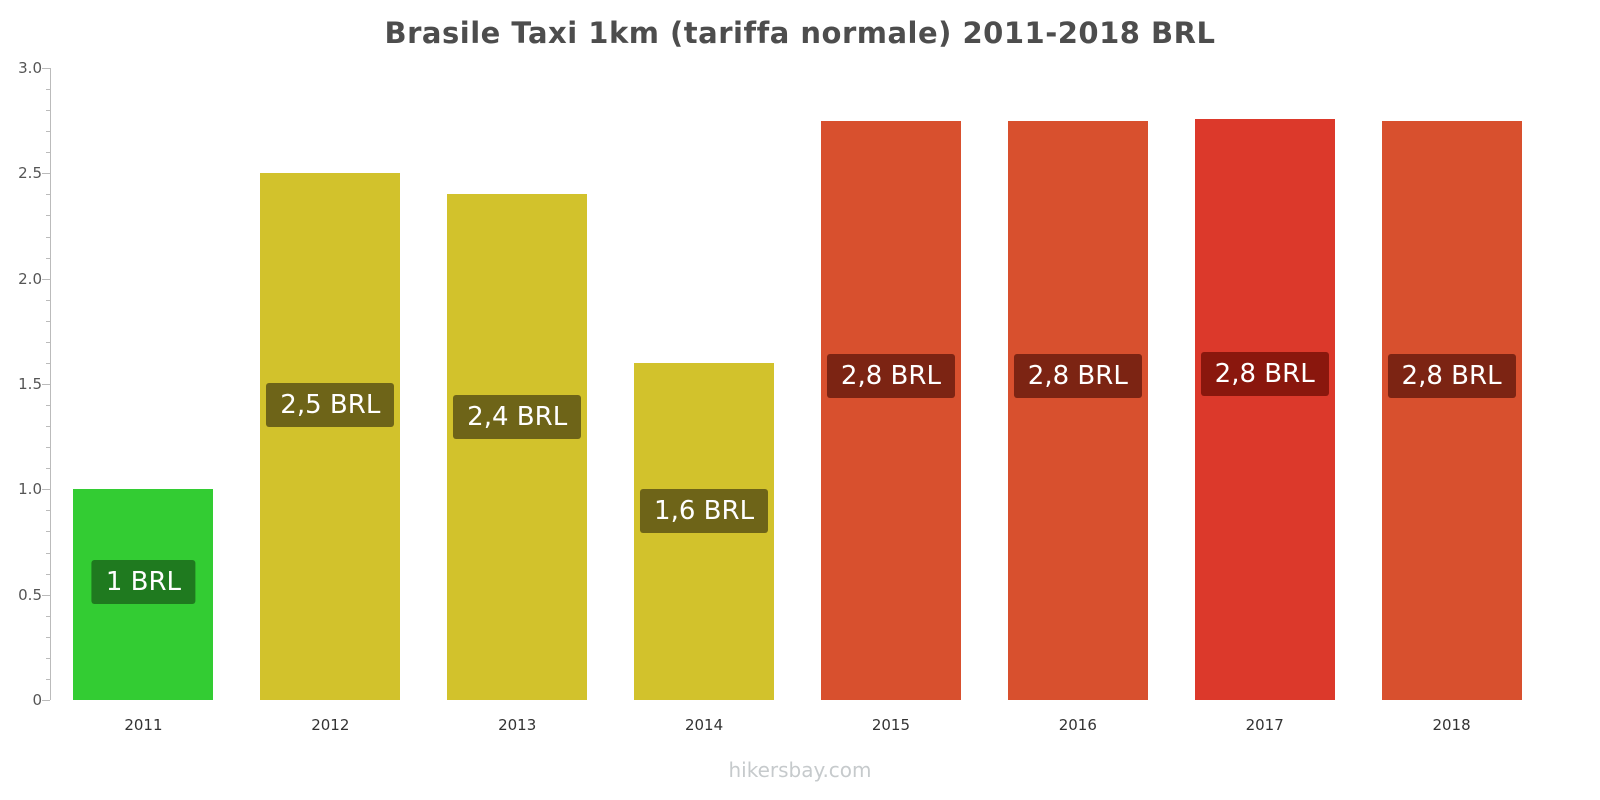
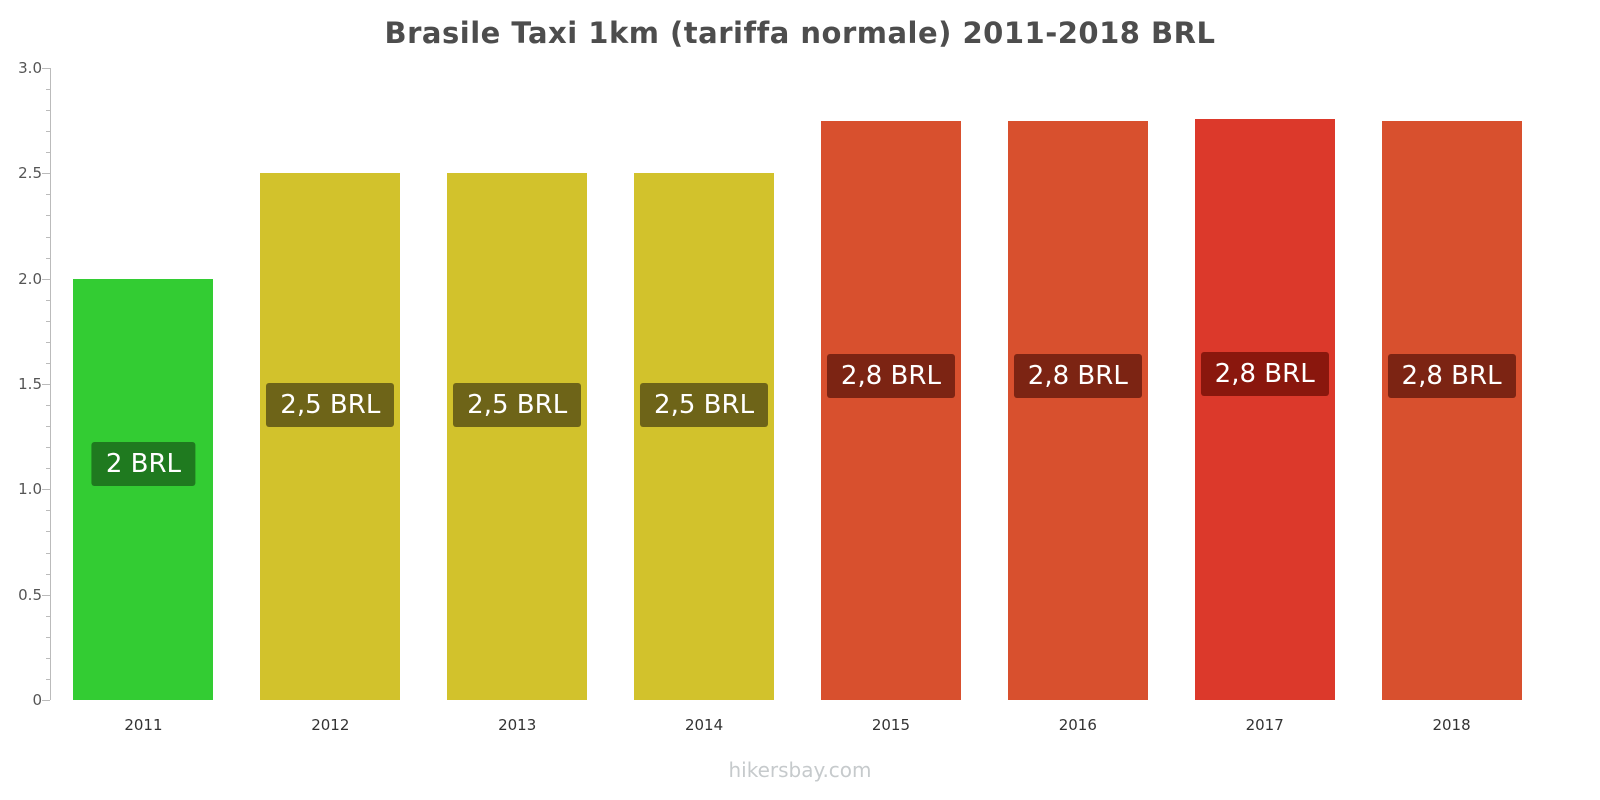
2011: 1 -> 2
2013: 2,4 -> 2,5
2014: 1,6 -> 2,5
